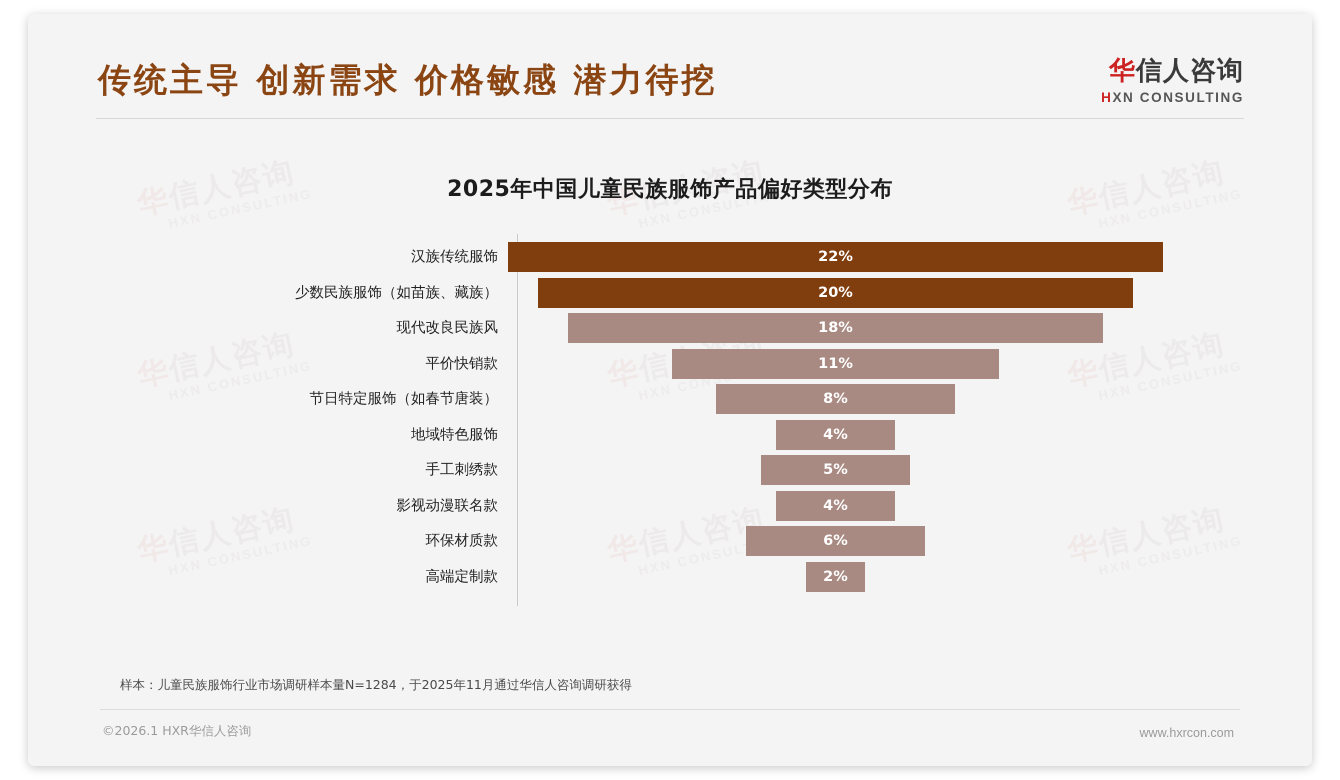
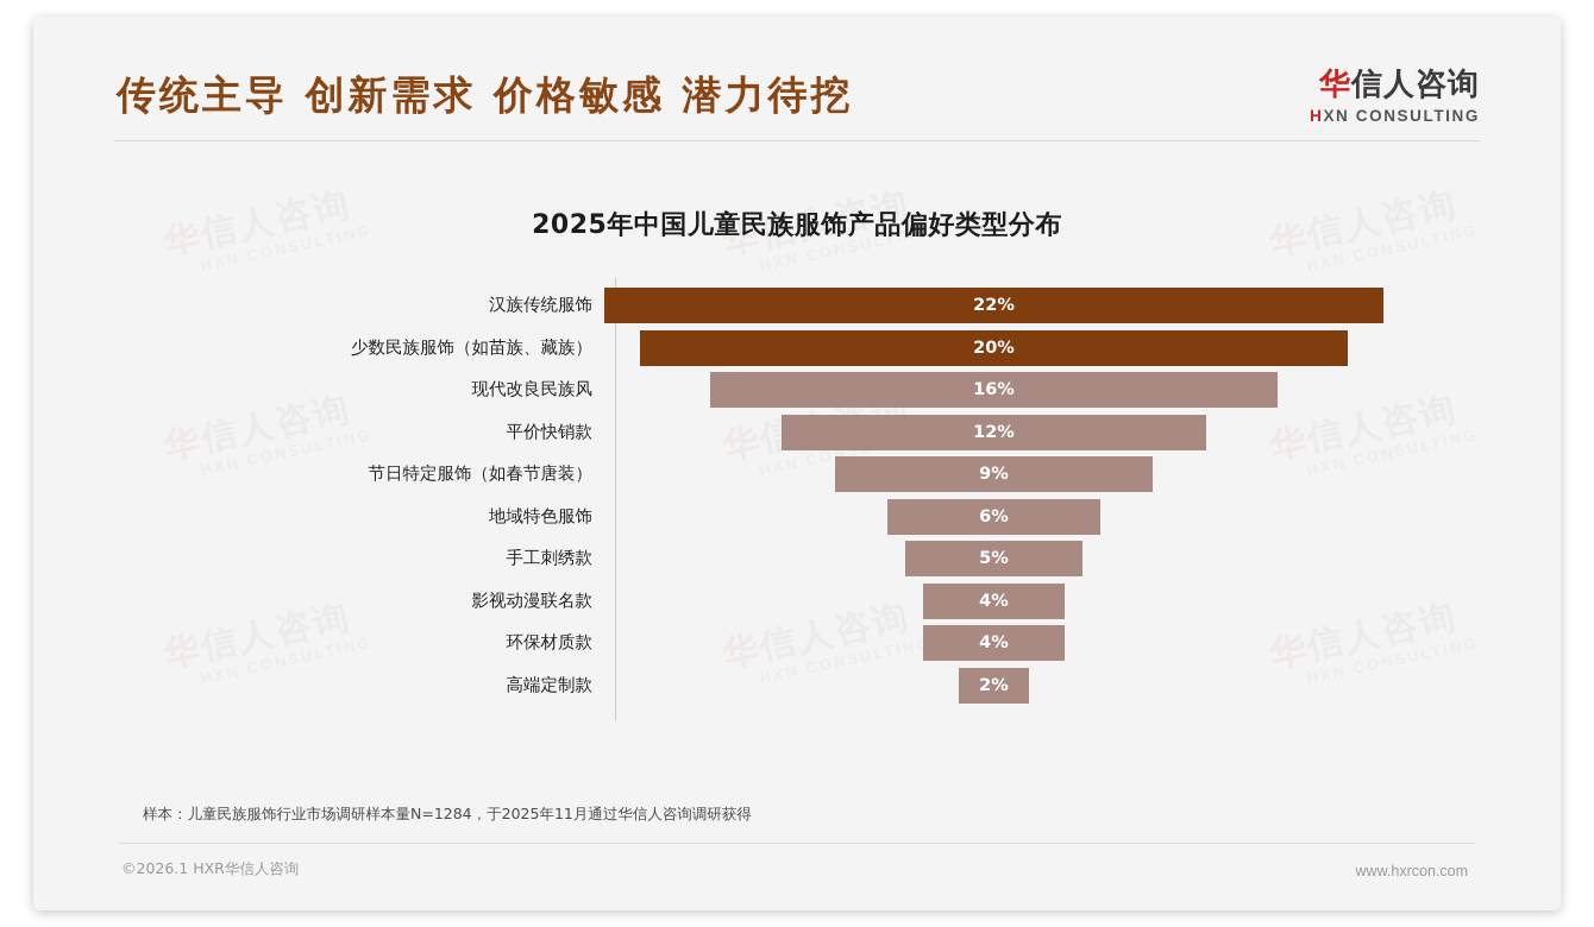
现代改良民族风: 18% -> 16%
平价快销款: 11% -> 12%
节日特定服饰（如春节唐装）: 8% -> 9%
地域特色服饰: 4% -> 6%
环保材质款: 6% -> 4%
